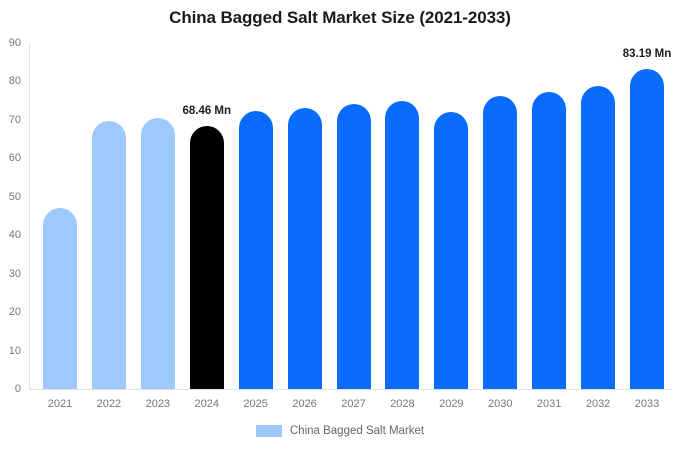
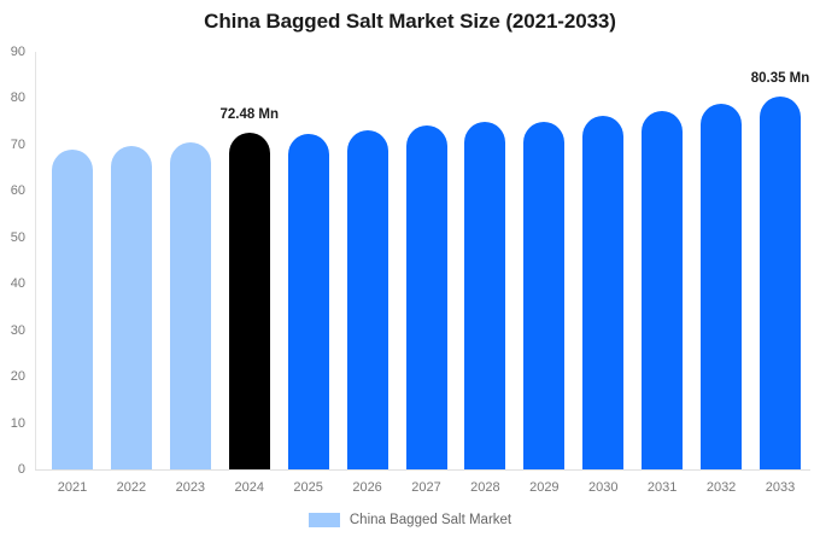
2021: 47 -> 69
2024: 68.46 -> 72.48
2029: 72 -> 75
2033: 83.19 -> 80.35
